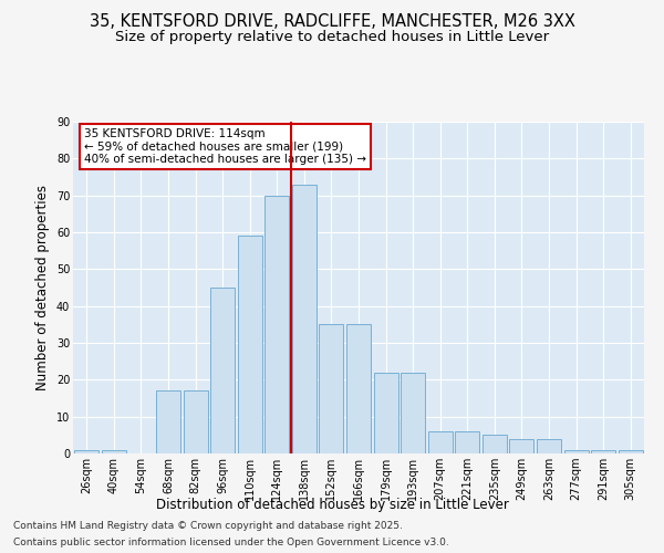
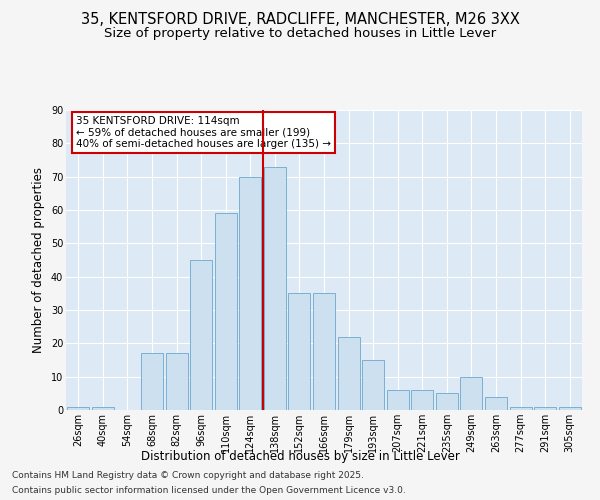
193sqm: 22 -> 15
249sqm: 4 -> 10
